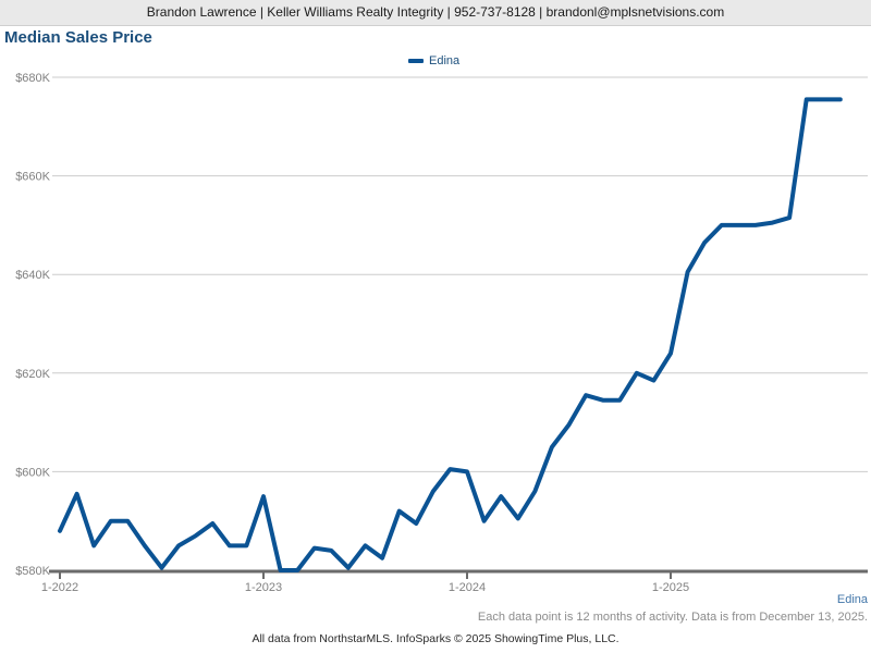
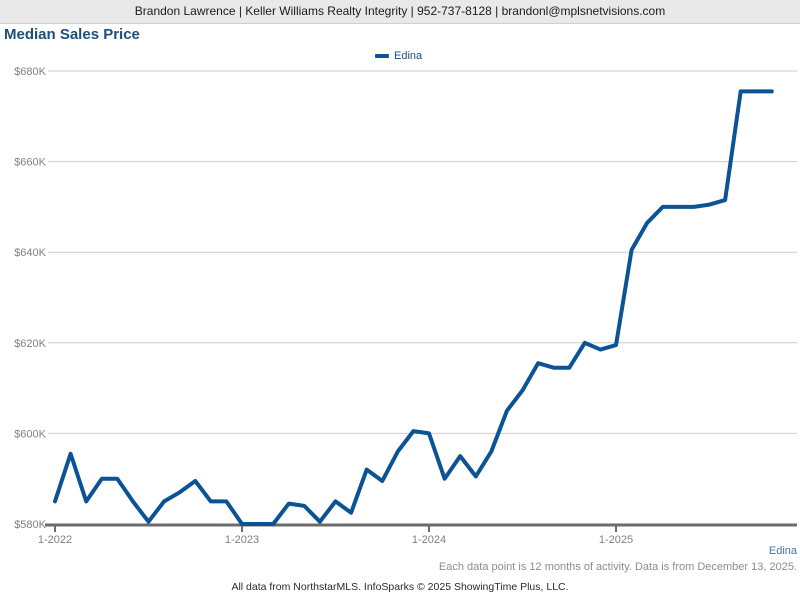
1-2022: $588K -> $585K
1-2023: $595K -> $580K
1-2025: $624K -> $620K
